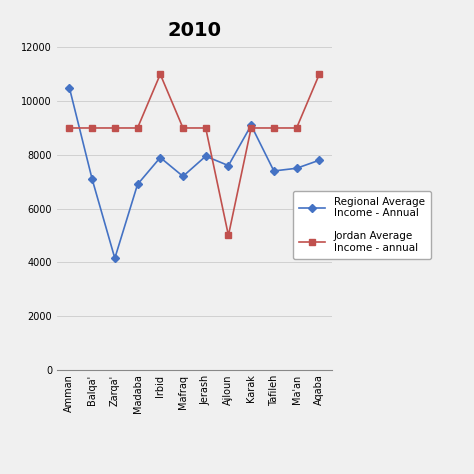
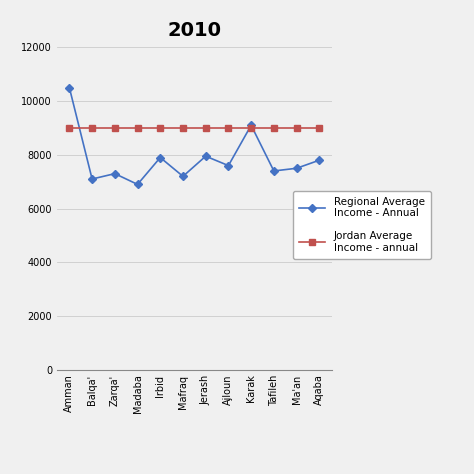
Regional Average Income - Annual/Zarqa': 4150 -> 7300
Jordan Average Income - annual/Irbid: 11000 -> 9000
Jordan Average Income - annual/Ajloun: 5000 -> 9000
Jordan Average Income - annual/Aqaba: 11000 -> 9000
